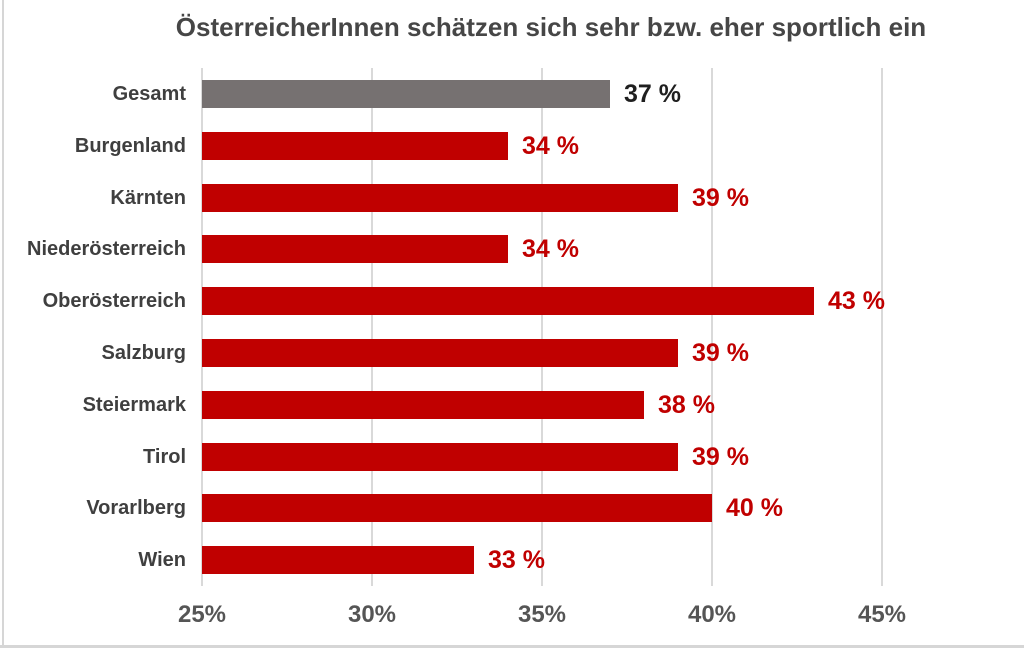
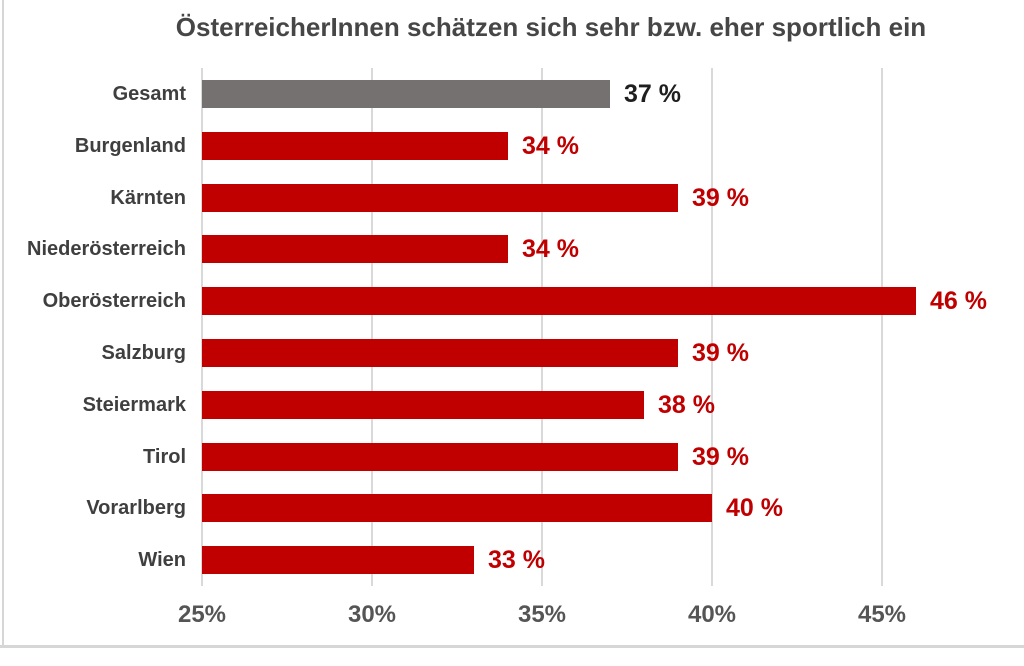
Oberösterreich: 43 -> 46
